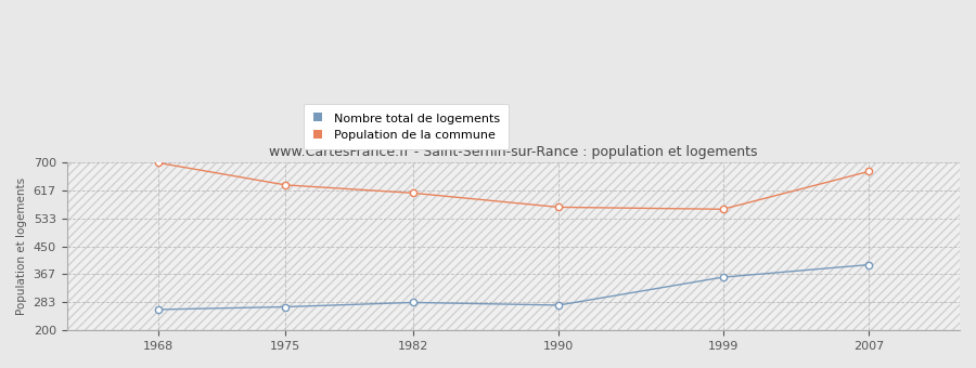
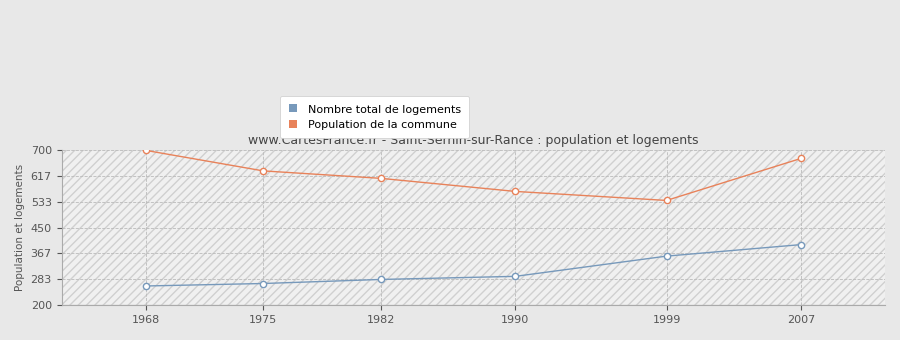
Nombre total de logements/1990: 275 -> 293
Population de la commune/1999: 560 -> 537
